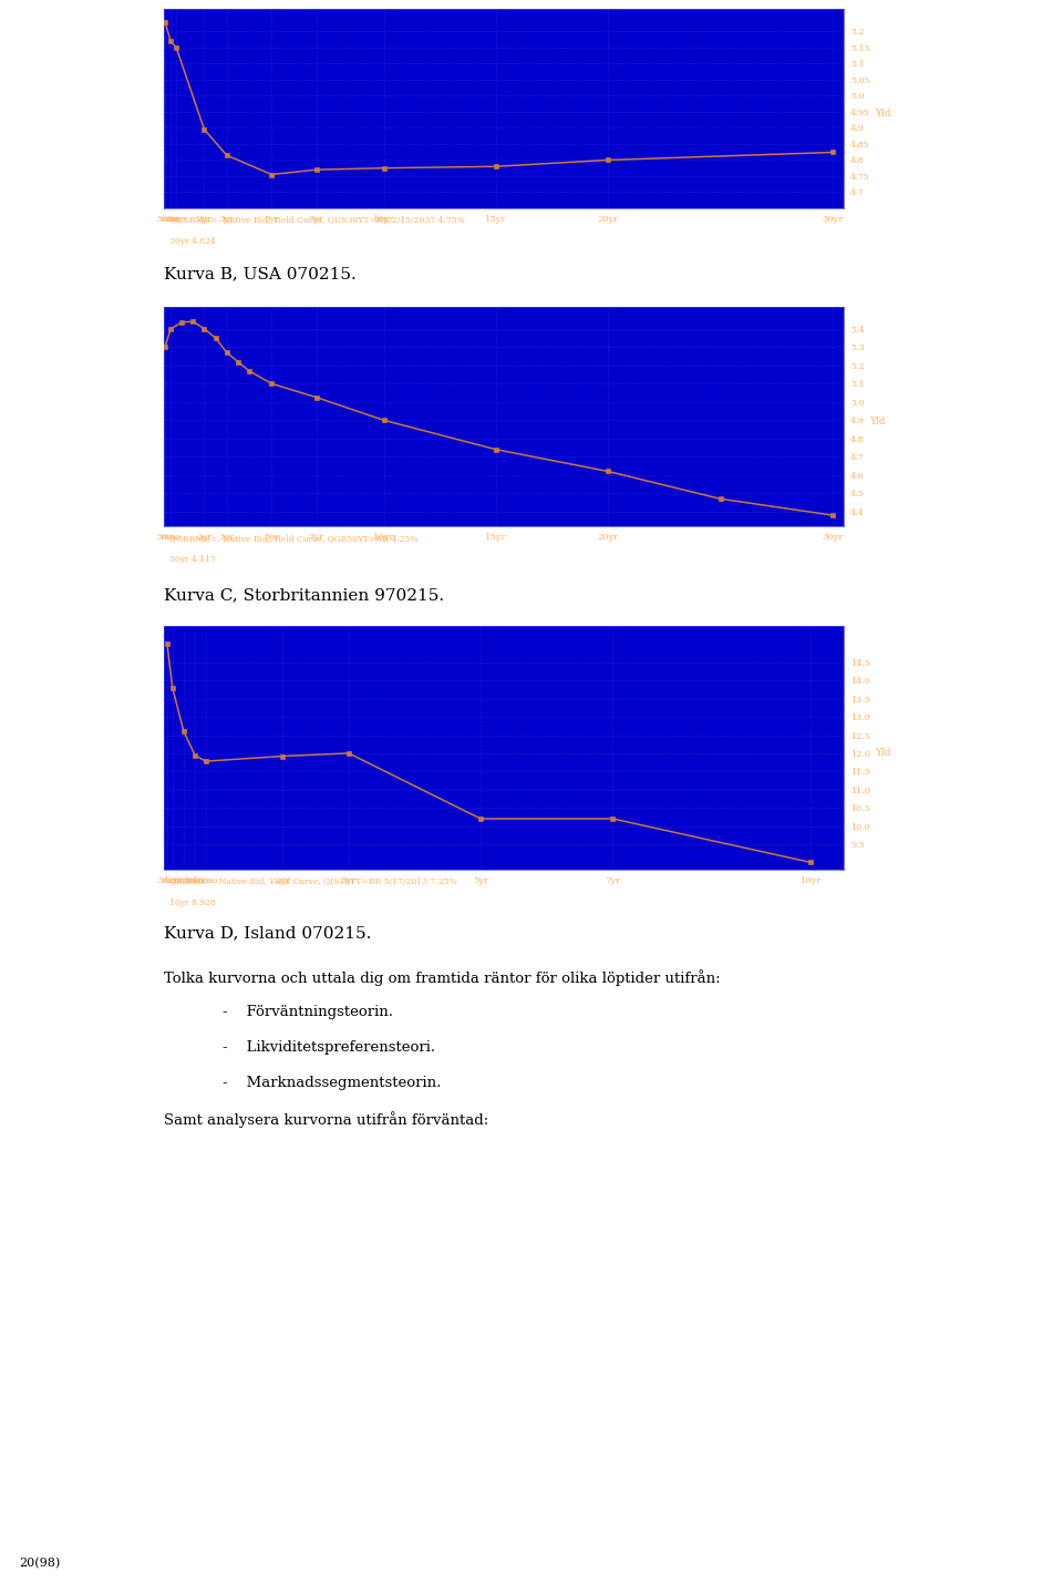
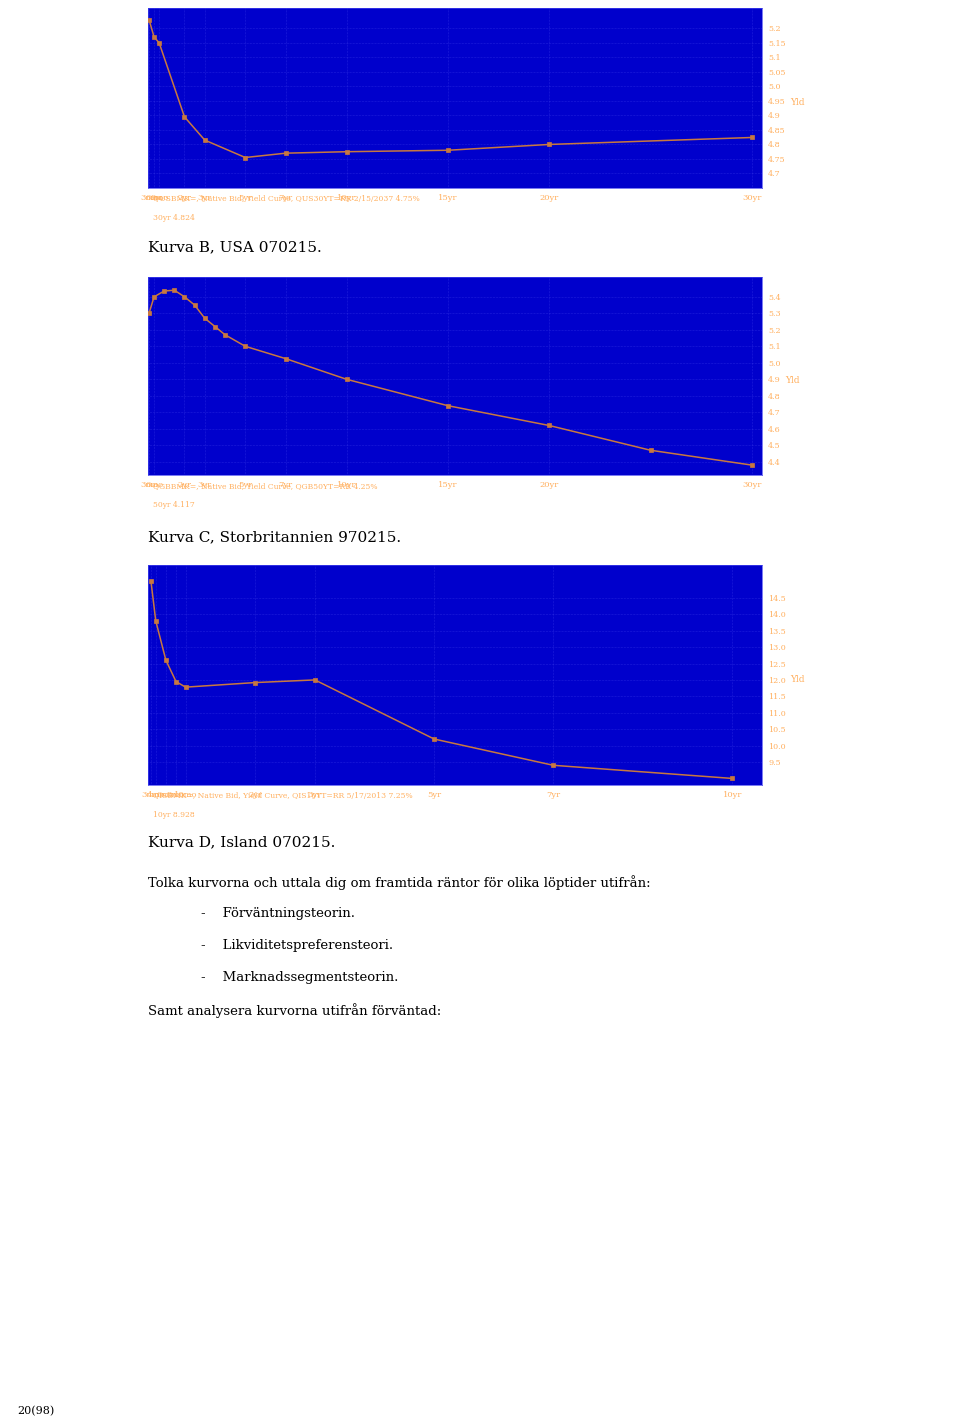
7yr: 10.20 -> 9.40
